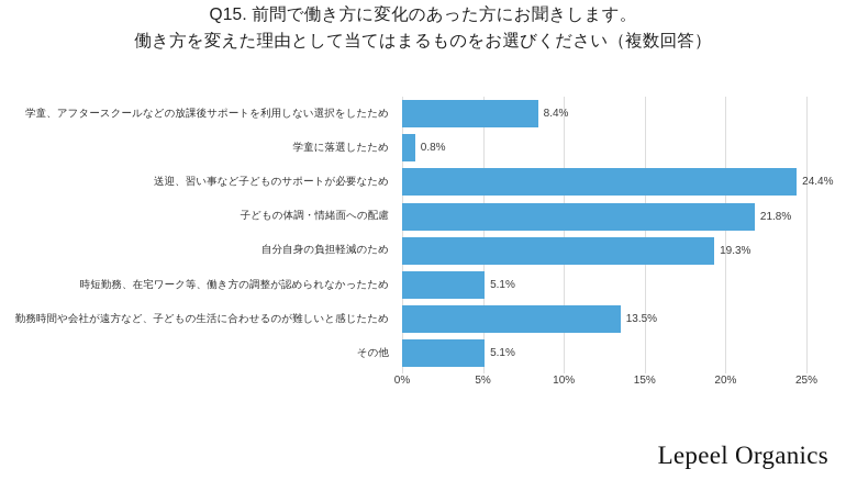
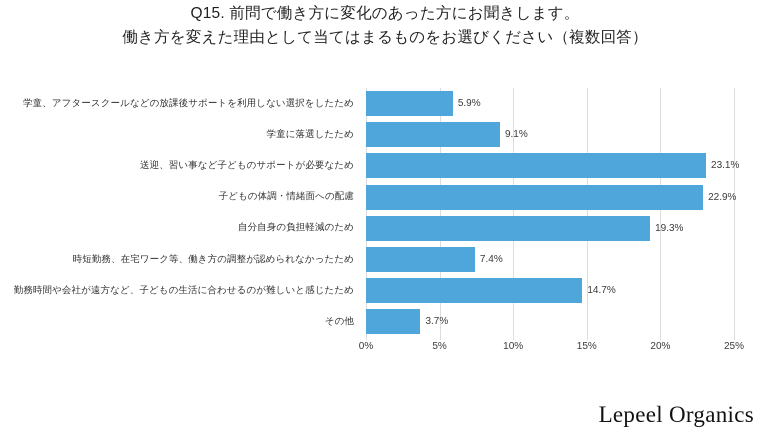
学童、アフタースクールなどの放課後サポートを利用しない選択をしたため: 8.4% -> 5.9%
学童に落選したため: 0.8% -> 9.1%
送迎、習い事など子どものサポートが必要なため: 24.4% -> 23.1%
子どもの体調・情緒面への配慮: 21.8% -> 22.9%
時短勤務、在宅ワーク等、働き方の調整が認められなかったため: 5.1% -> 7.4%
勤務時間や会社が遠方など、子どもの生活に合わせるのが難しいと感じたため: 13.5% -> 14.7%
その他: 5.1% -> 3.7%
